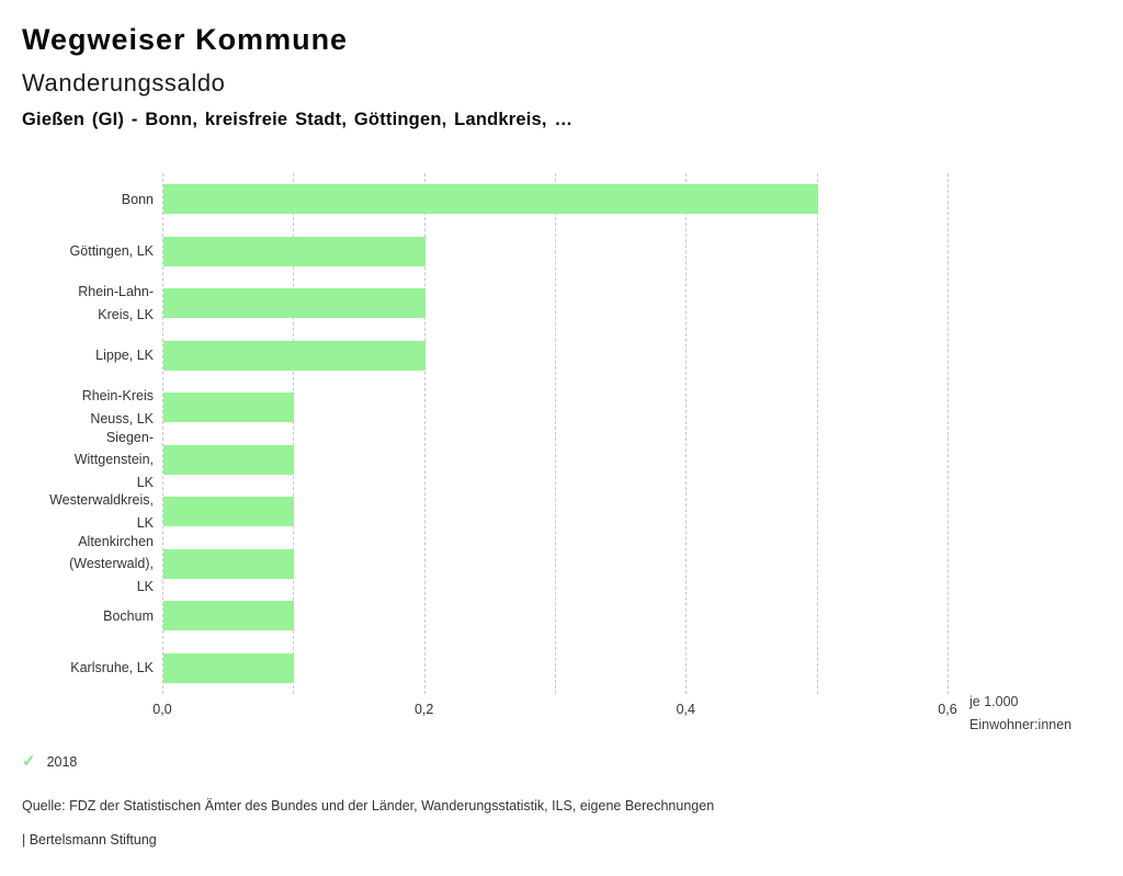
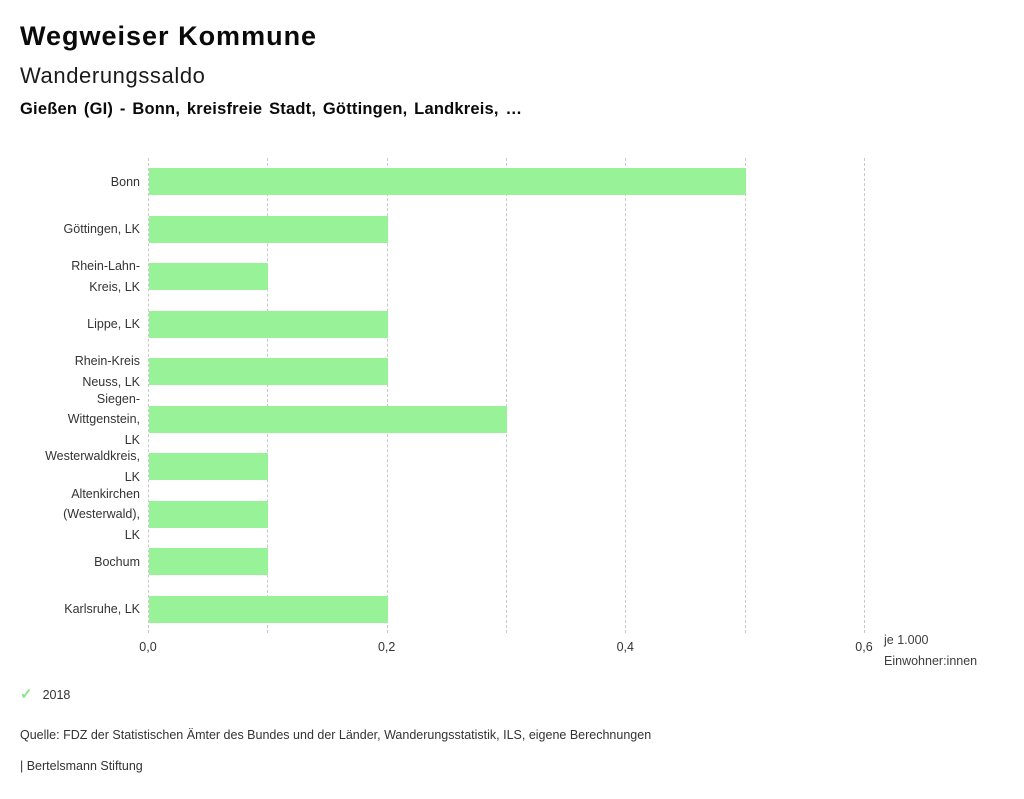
Rhein-Lahn-Kreis, LK: 0,2 -> 0,1
Rhein-Kreis Neuss, LK: 0,1 -> 0,2
Siegen-Wittgenstein, LK: 0,1 -> 0,3
Karlsruhe, LK: 0,1 -> 0,2
